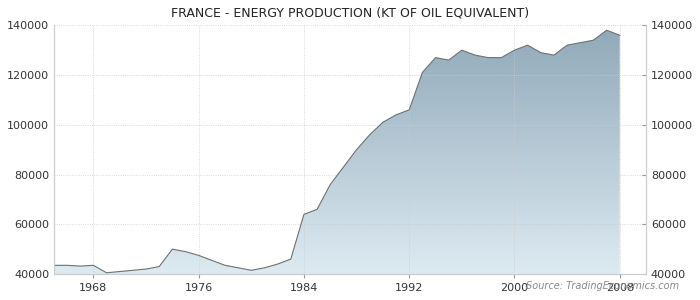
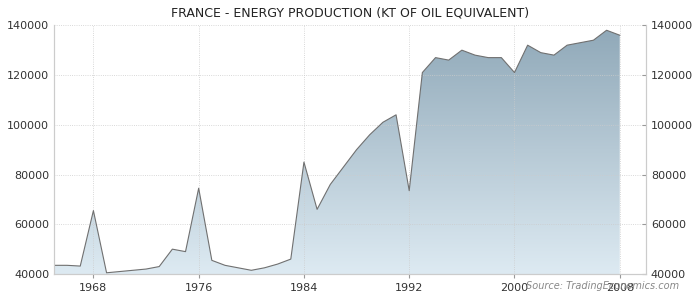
1968: 43500 -> 65500
1976: 47500 -> 74500
1984: 64000 -> 85000
1992: 106000 -> 73500
2000: 130000 -> 121000
